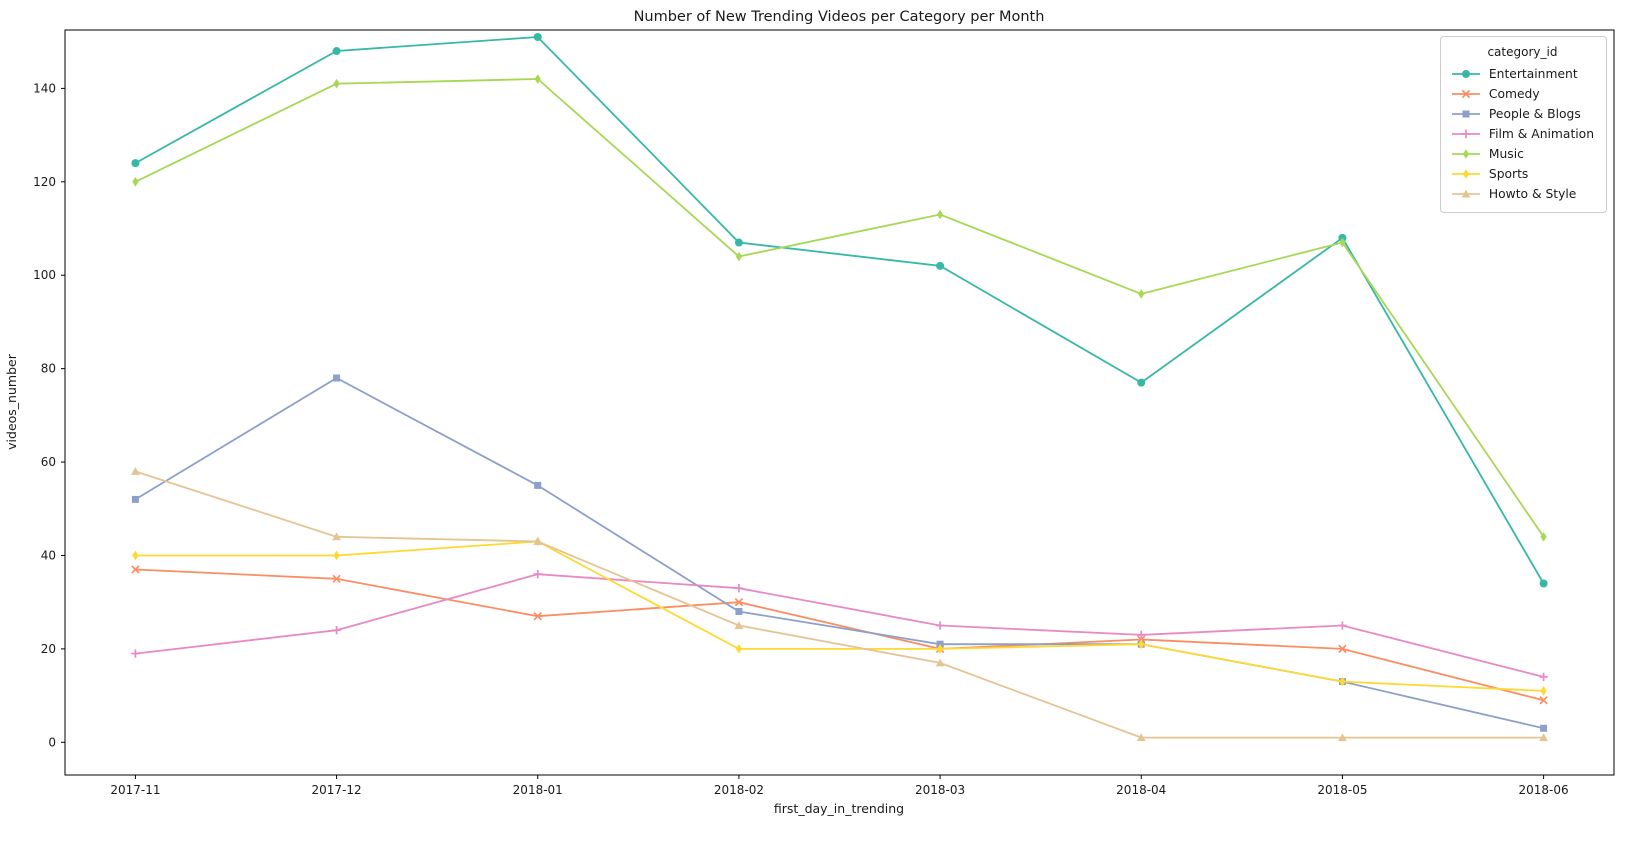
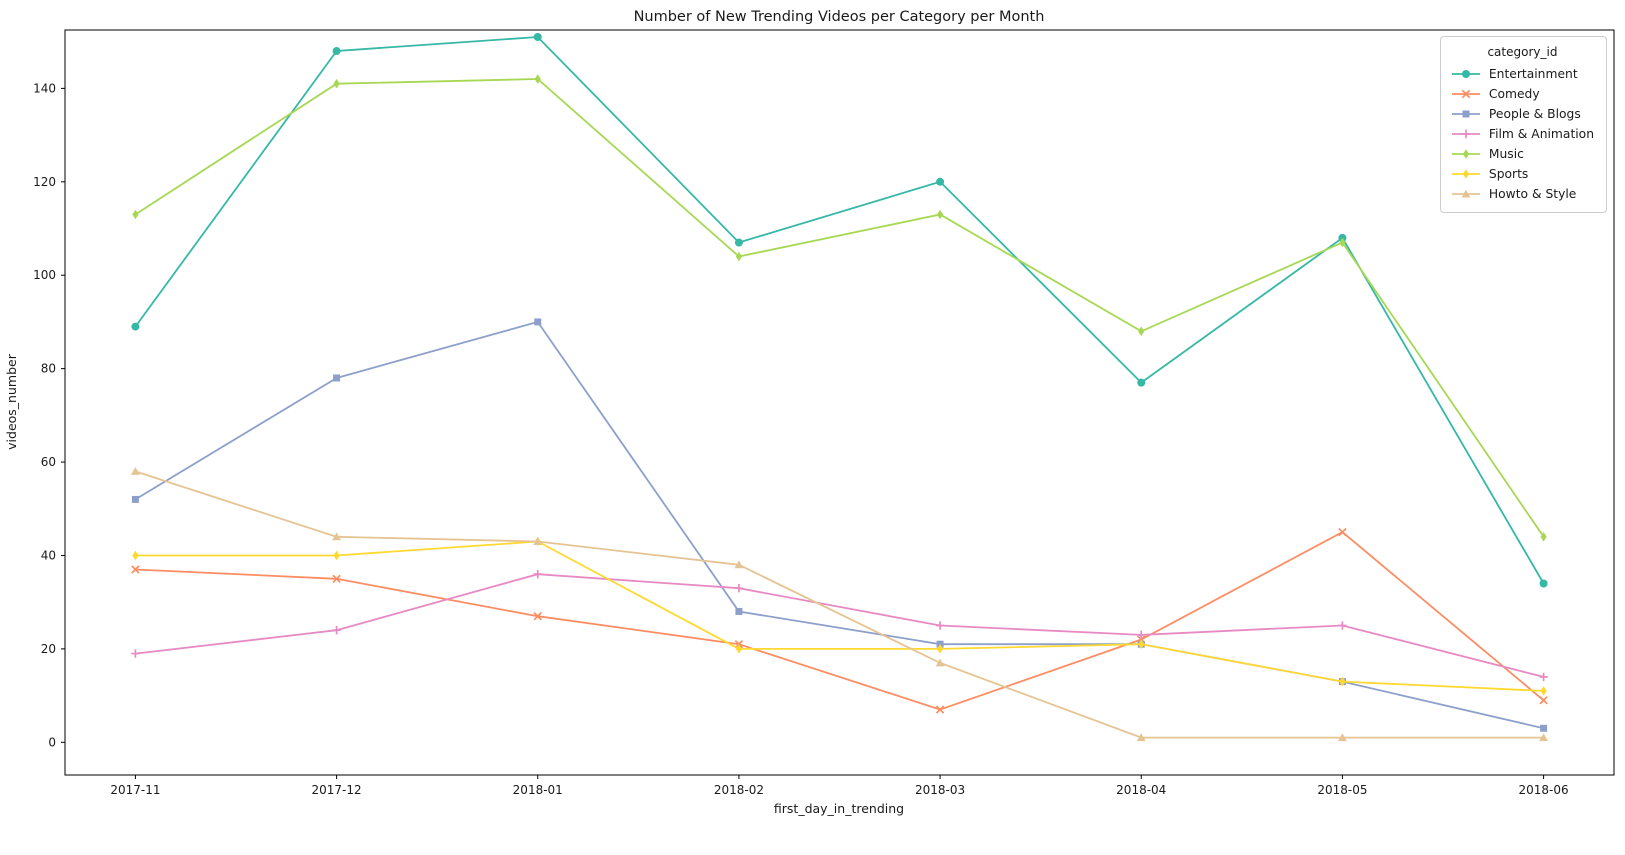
Entertainment/2017-11: 124 -> 89
Music/2017-11: 120 -> 113
People & Blogs/2018-01: 55 -> 90
Comedy/2018-02: 30 -> 21
Howto & Style/2018-02: 25 -> 38
Entertainment/2018-03: 102 -> 120
Comedy/2018-03: 20 -> 7
Music/2018-04: 96 -> 88
Comedy/2018-05: 20 -> 45
